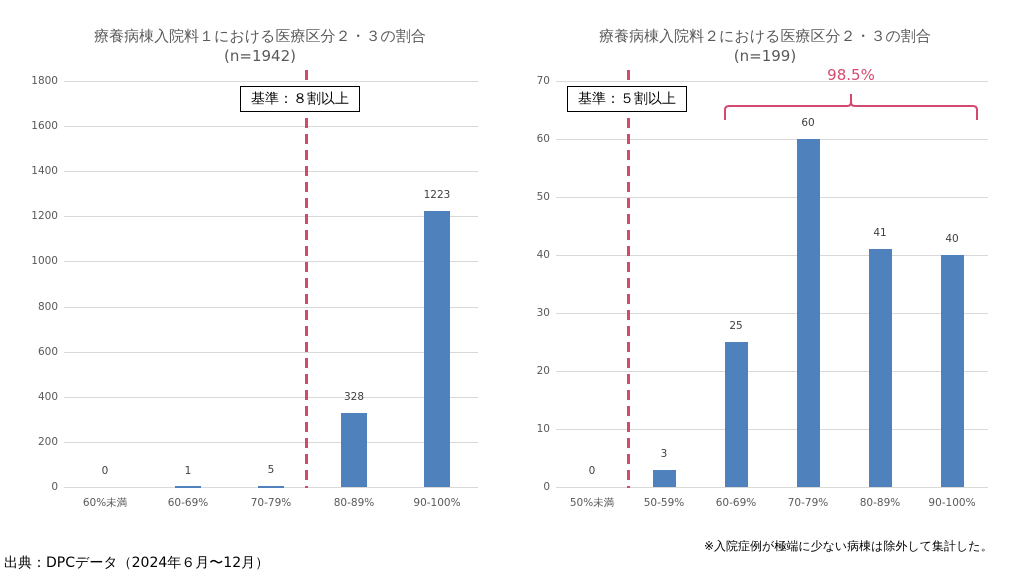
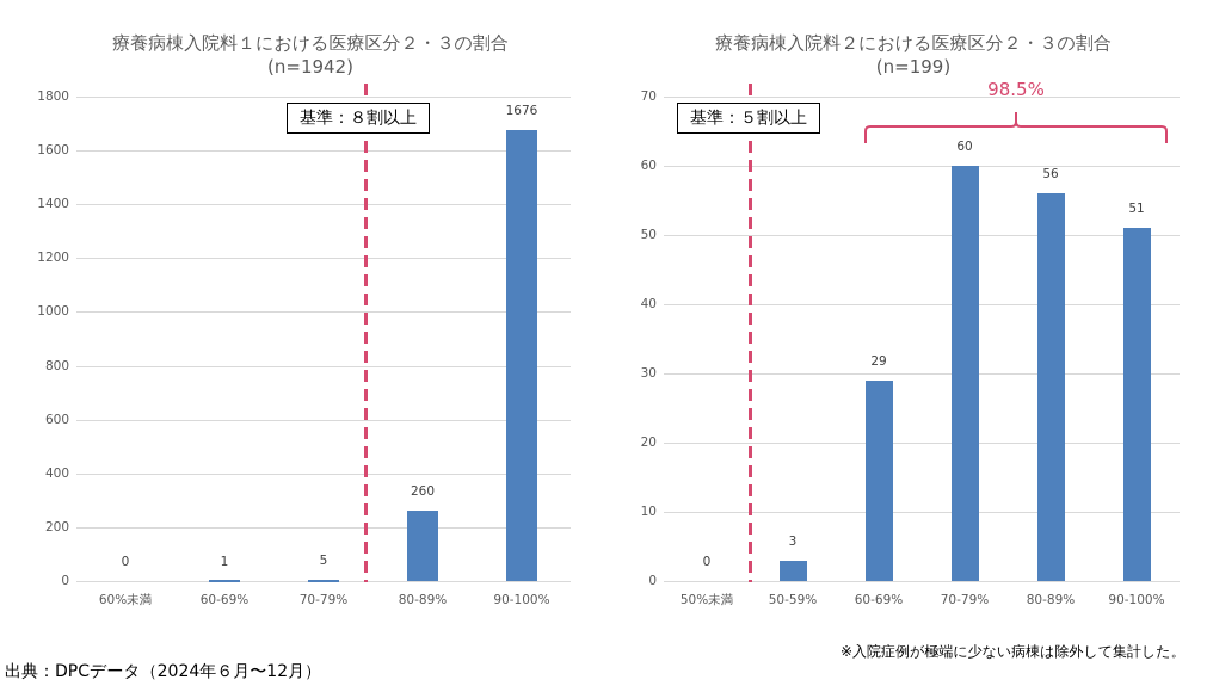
療養病棟入院料１における医療区分２・３の割合/80-89%: 328 -> 260
療養病棟入院料１における医療区分２・３の割合/90-100%: 1223 -> 1676
療養病棟入院料２における医療区分２・３の割合/60-69%: 25 -> 29
療養病棟入院料２における医療区分２・３の割合/80-89%: 41 -> 56
療養病棟入院料２における医療区分２・３の割合/90-100%: 40 -> 51
